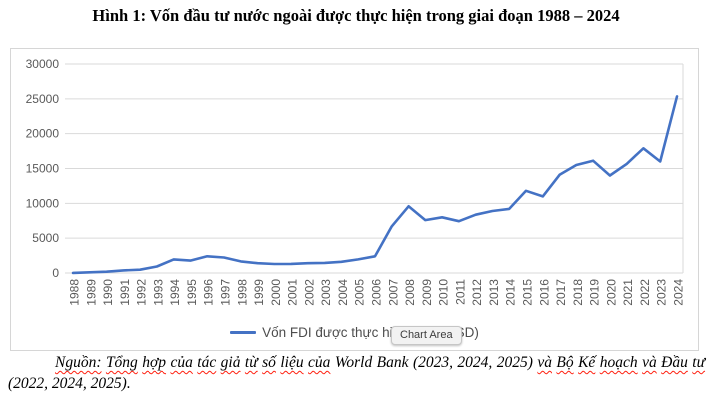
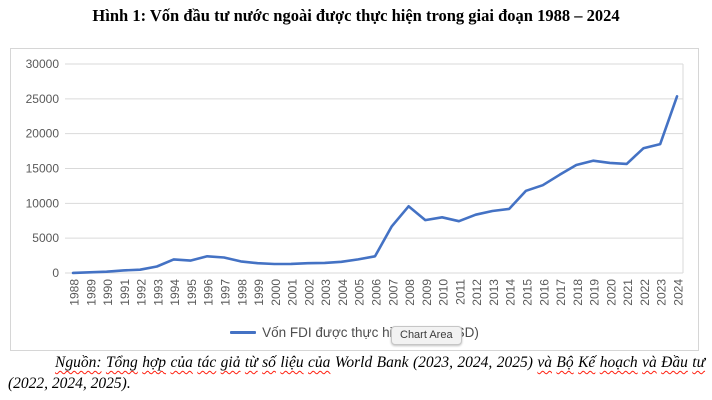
2016: 11000 -> 13000
2020: 14000 -> 16000
2023: 16000 -> 18000
